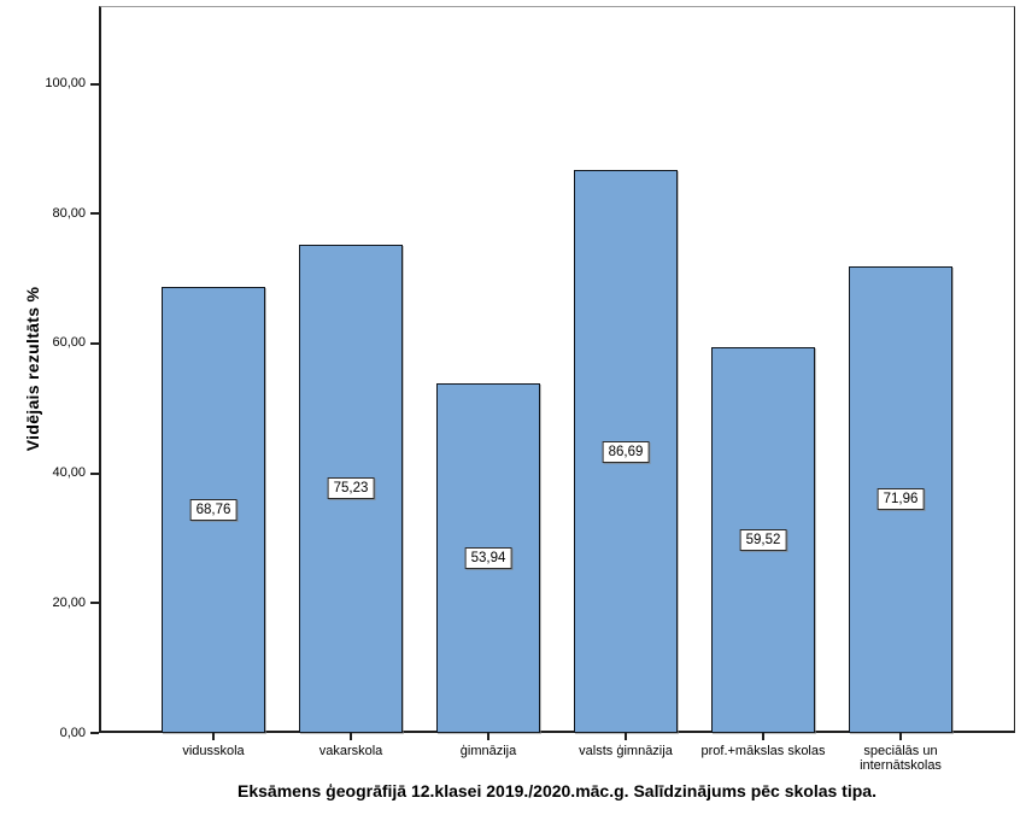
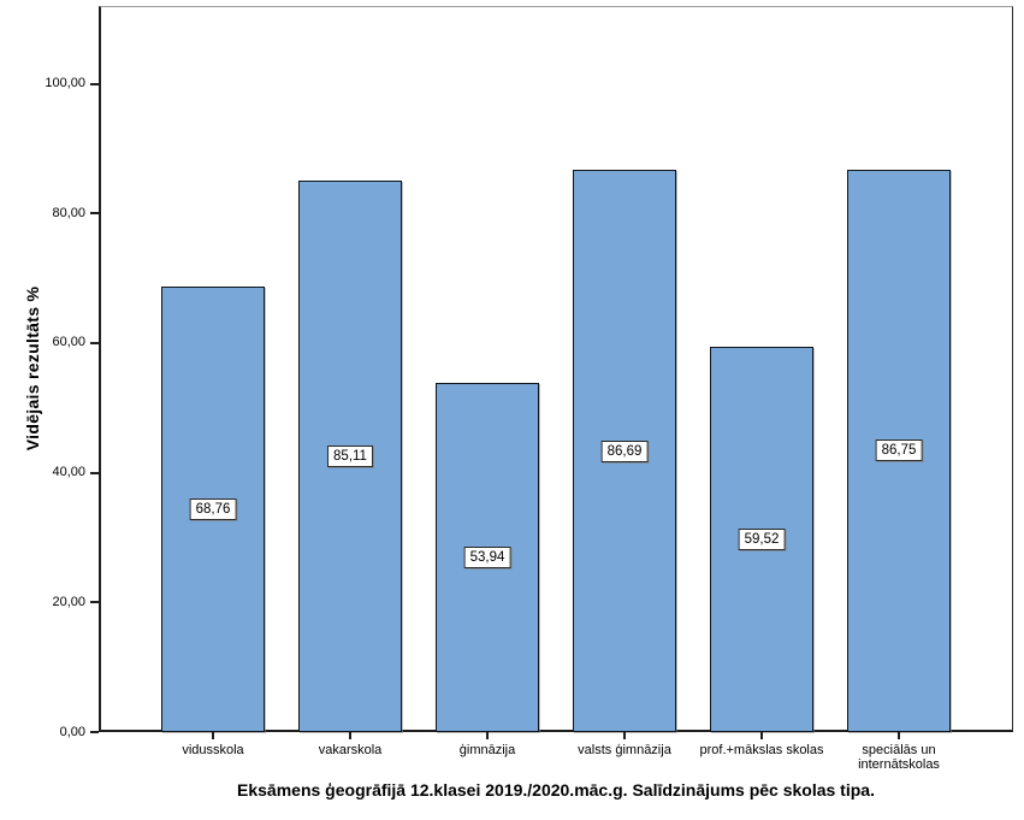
vakarskola: 75,23 -> 85,11
speciālās un internātskolas: 71,96 -> 86,75
